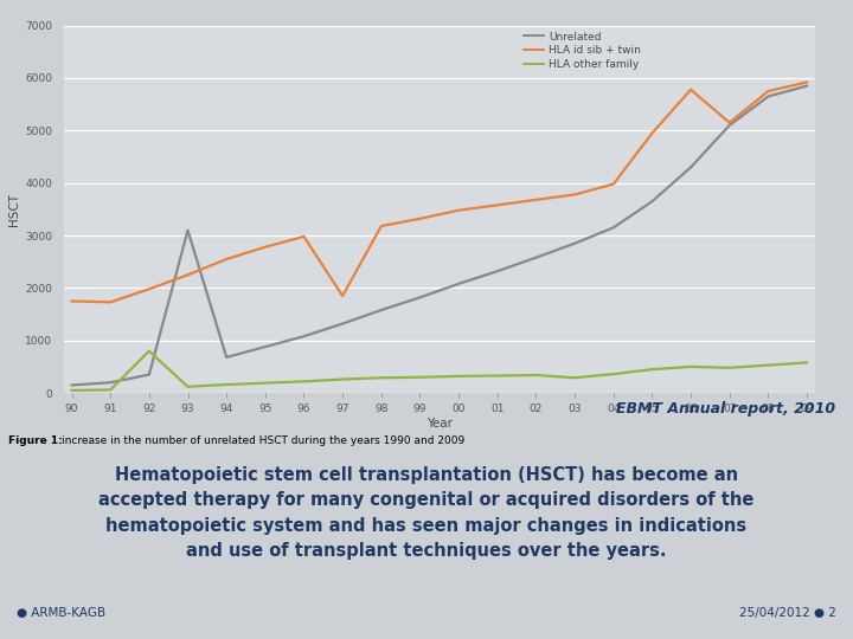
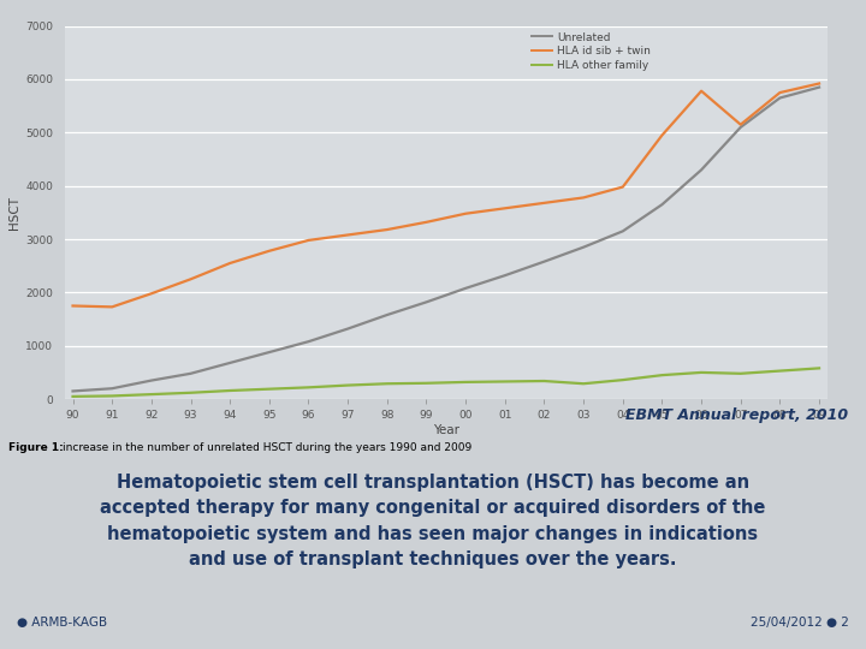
HLA other family/92: 800 -> 90
Unrelated/93: 3100 -> 480
HLA id sib + twin/97: 1850 -> 3080
